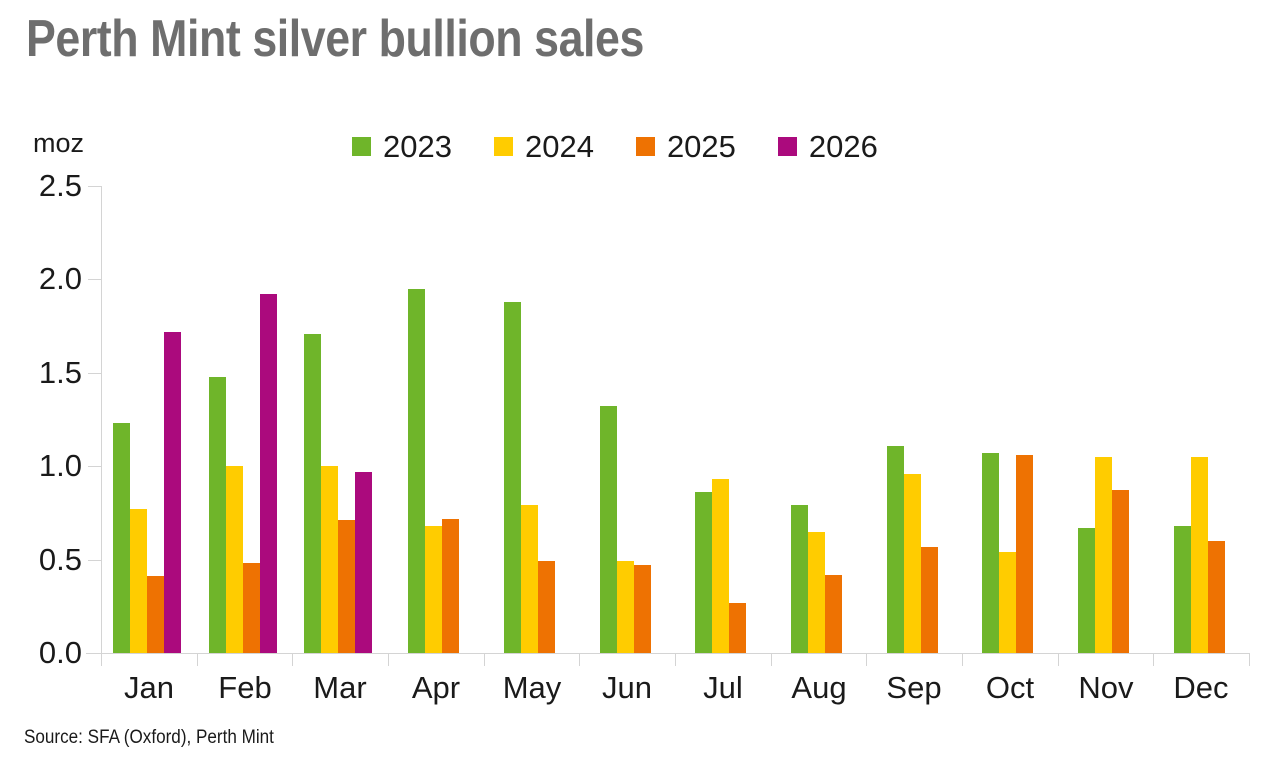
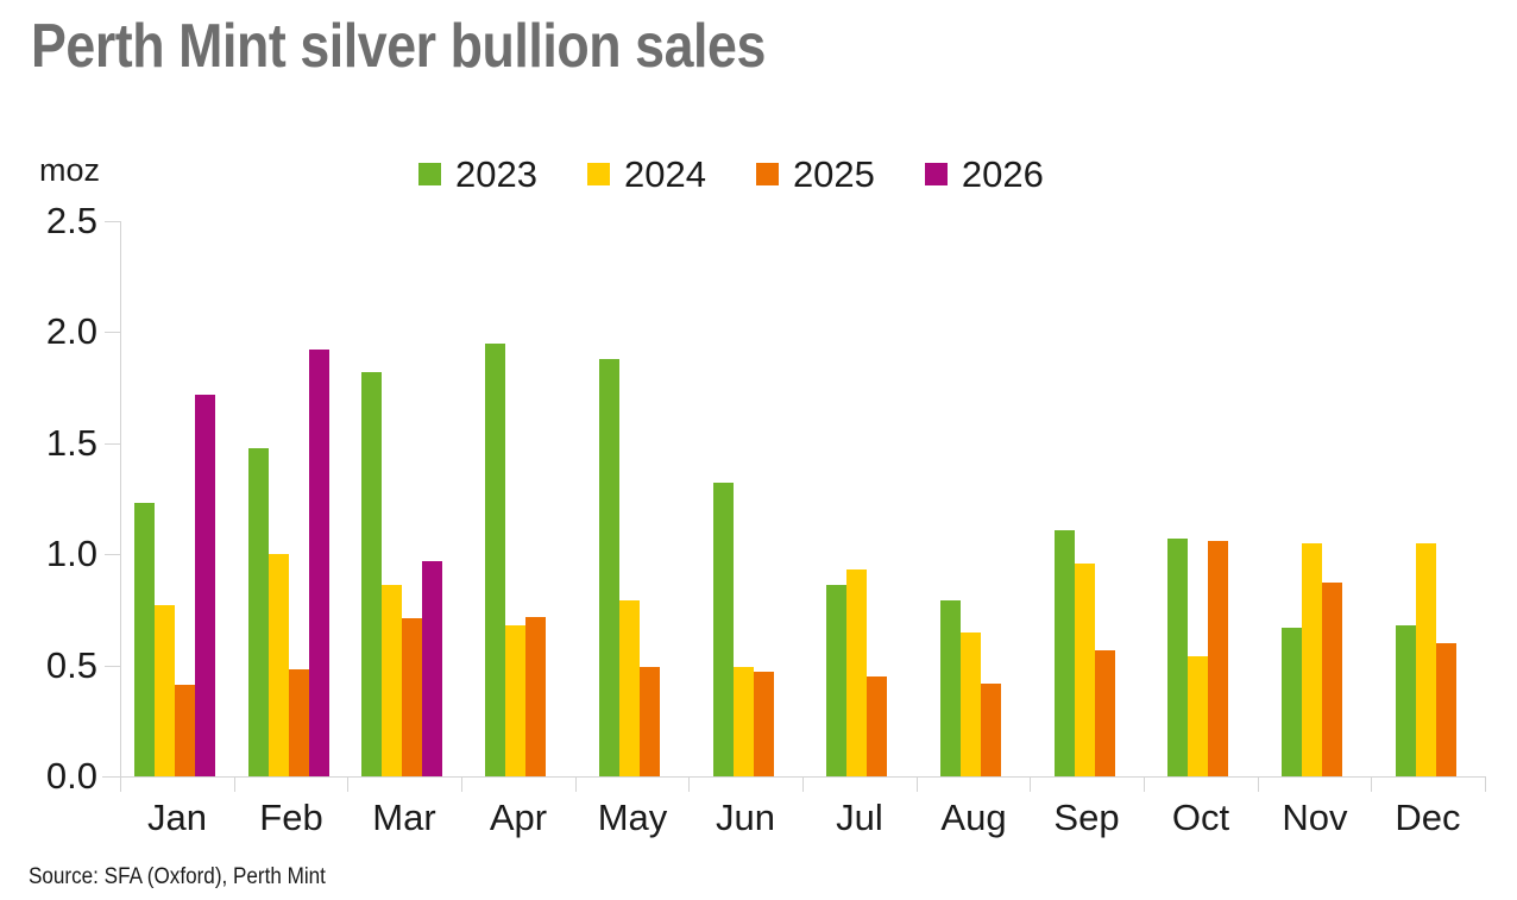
2023/Mar: 1.71 -> 1.82
2024/Mar: 1.00 -> 0.86
2025/Jul: 0.27 -> 0.45
